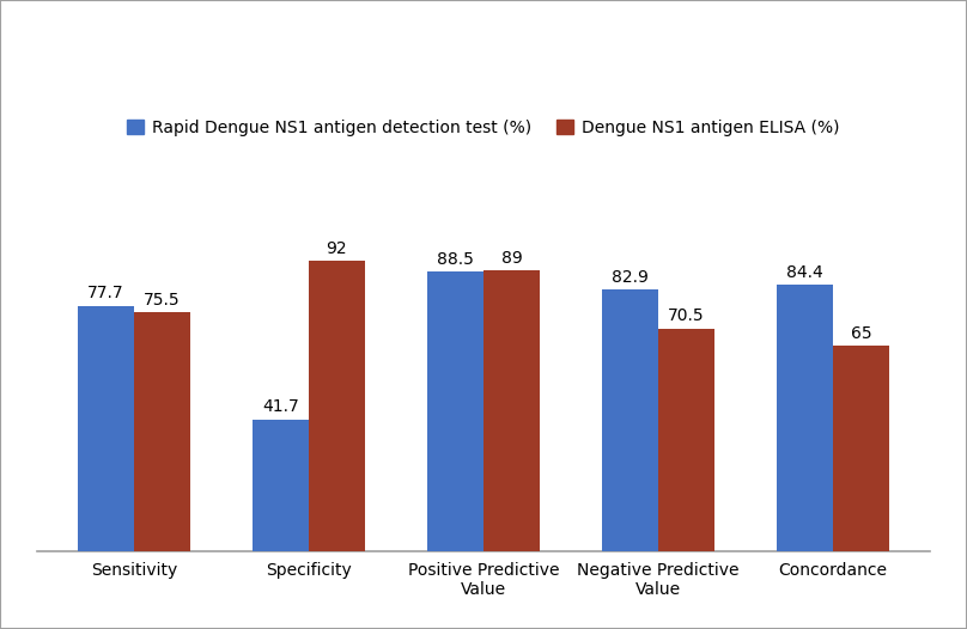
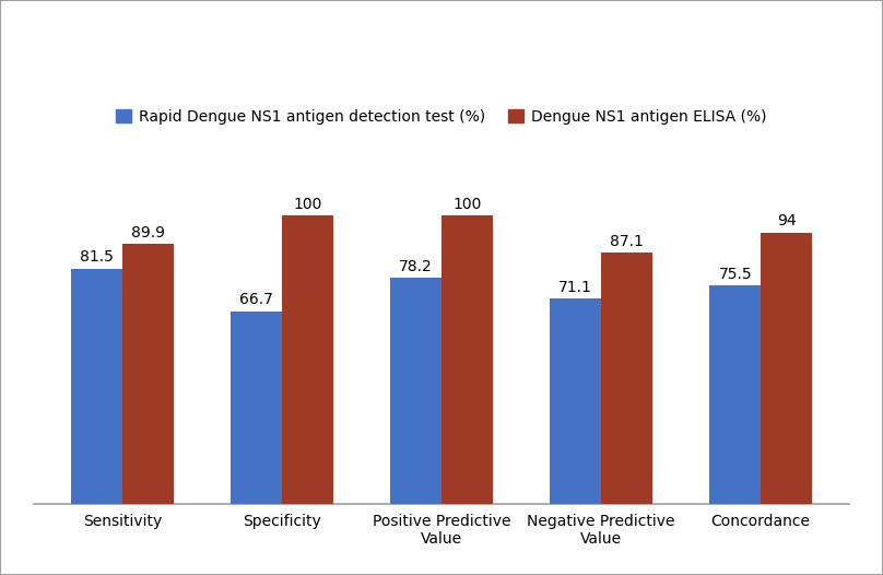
Rapid Dengue NS1 antigen detection test (%)/Sensitivity: 77.7 -> 81.5
Dengue NS1 antigen ELISA (%)/Sensitivity: 75.5 -> 89.9
Rapid Dengue NS1 antigen detection test (%)/Specificity: 41.7 -> 66.7
Dengue NS1 antigen ELISA (%)/Specificity: 92 -> 100
Rapid Dengue NS1 antigen detection test (%)/Positive Predictive Value: 88.5 -> 78.2
Dengue NS1 antigen ELISA (%)/Positive Predictive Value: 89 -> 100
Rapid Dengue NS1 antigen detection test (%)/Negative Predictive Value: 82.9 -> 71.1
Dengue NS1 antigen ELISA (%)/Negative Predictive Value: 70.5 -> 87.1
Rapid Dengue NS1 antigen detection test (%)/Concordance: 84.4 -> 75.5
Dengue NS1 antigen ELISA (%)/Concordance: 65 -> 94
